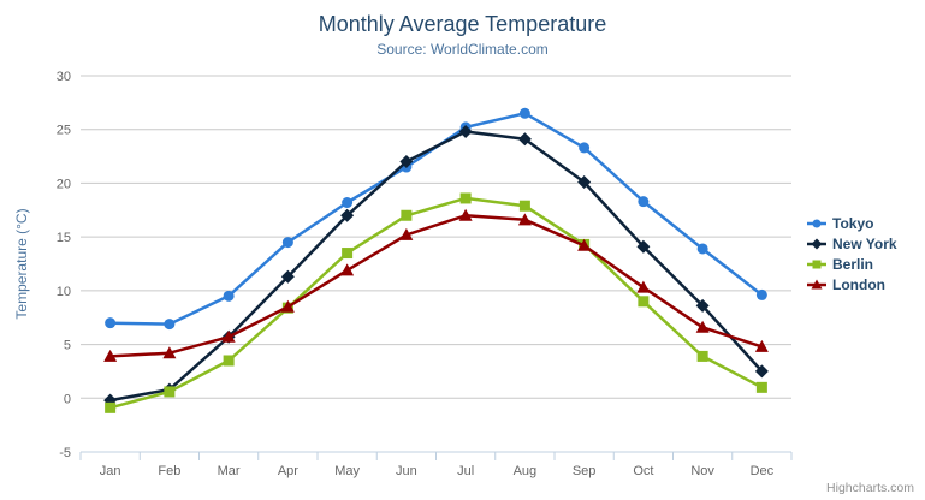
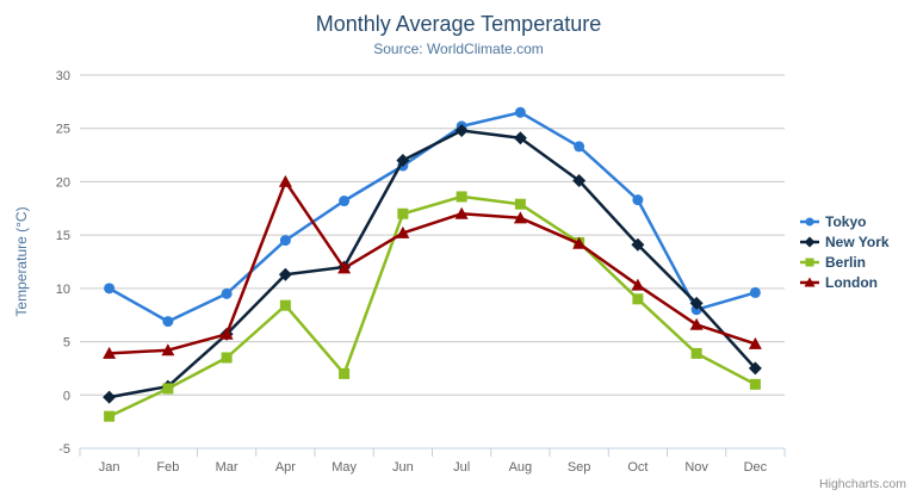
Tokyo/Jan: 7 -> 10
Berlin/Jan: -1 -> -2
London/Apr: 8 -> 20
New York/May: 17 -> 12
Berlin/May: 14 -> 2
Tokyo/Nov: 14 -> 8
